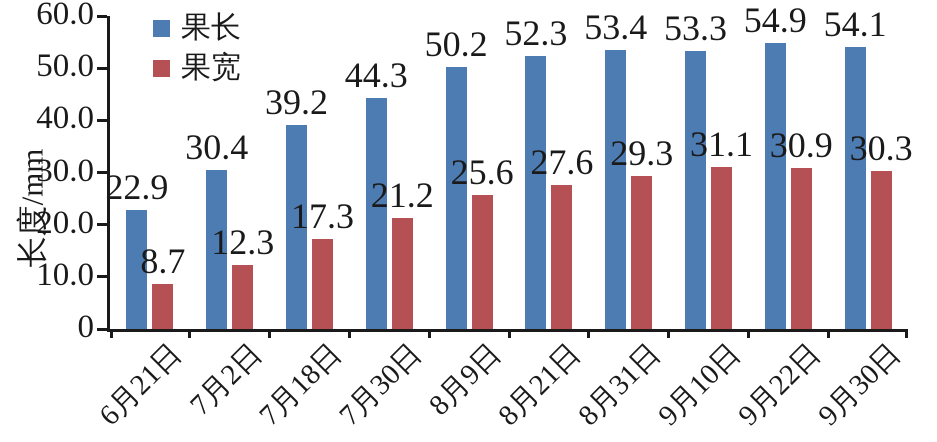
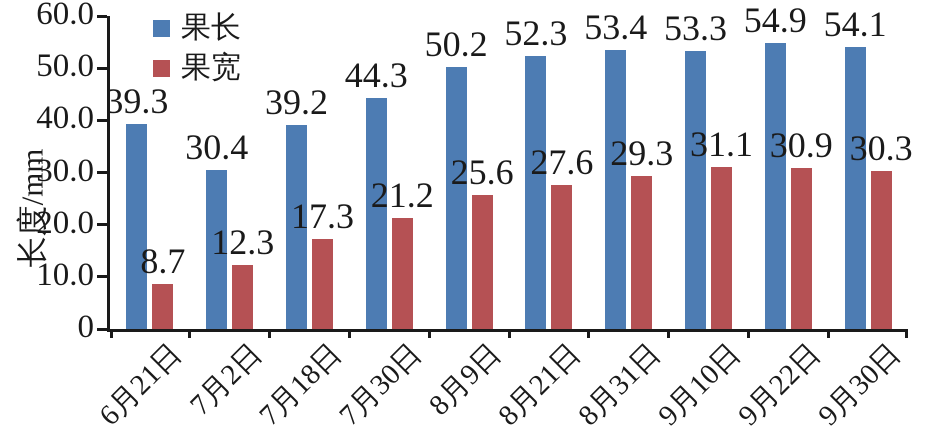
果长/6月21日: 22.9 -> 39.3
